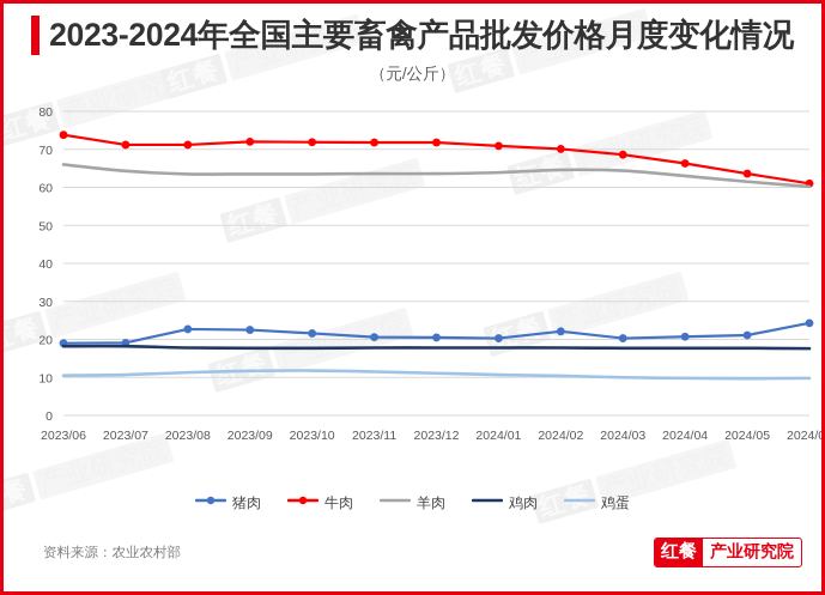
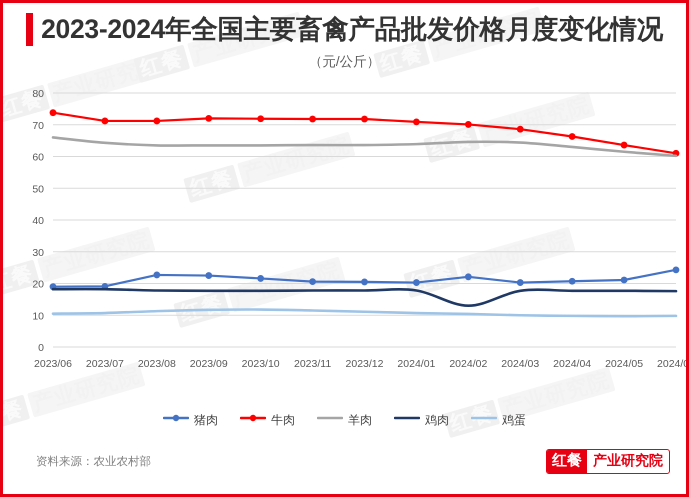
鸡肉/2024/02: 18 -> 13
